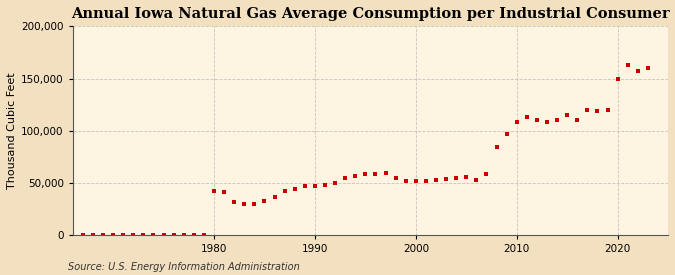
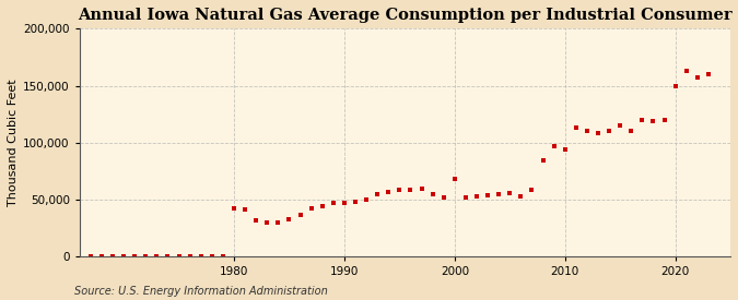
2000: 52,000 -> 68,000
2010: 108,000 -> 94,000
